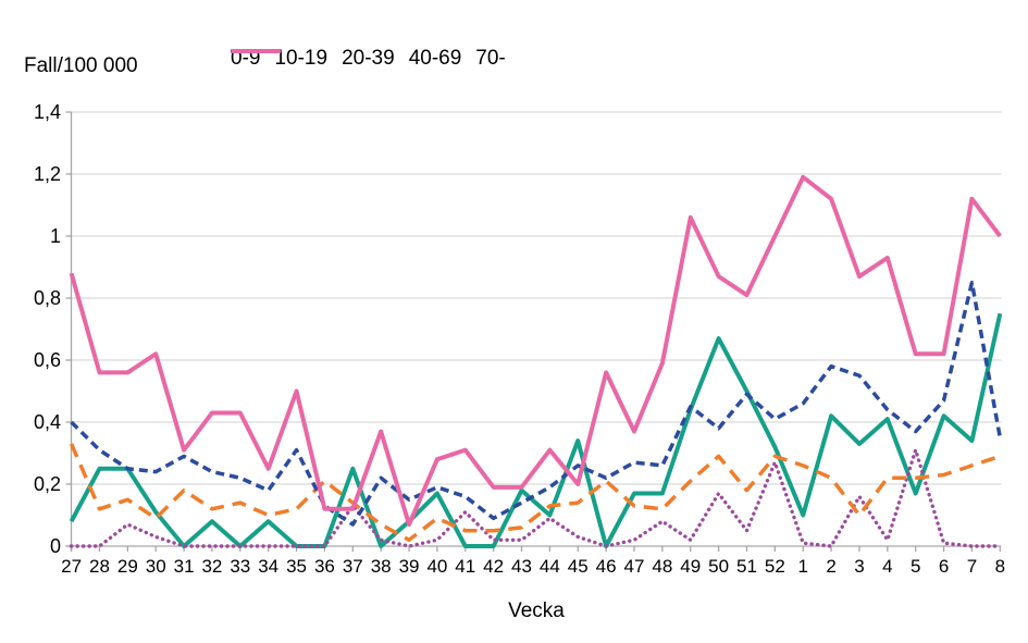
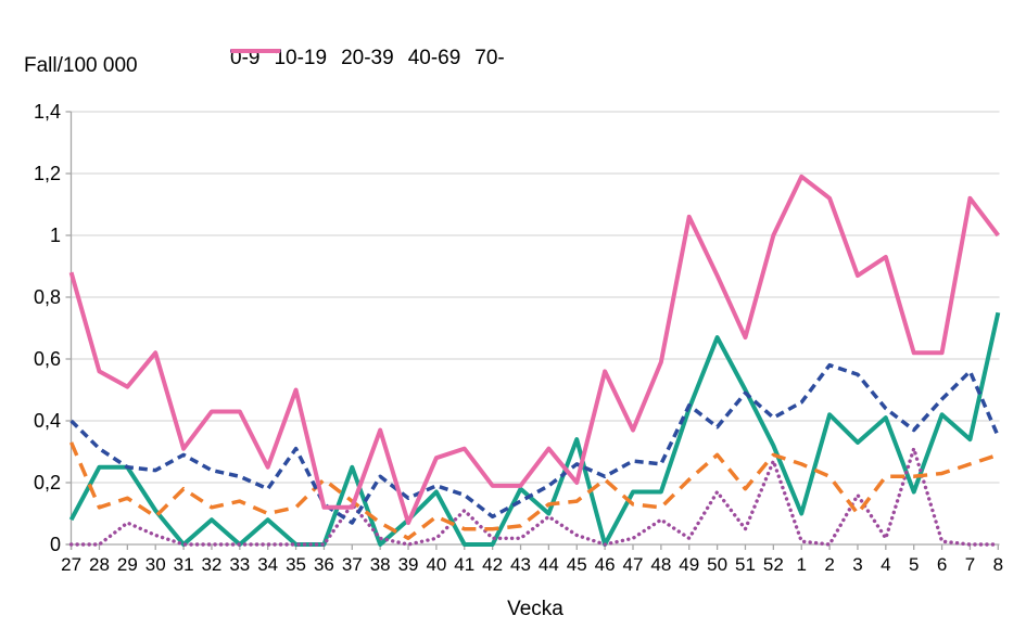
70-/29: 0,56 -> 0,51
70-/51: 0,81 -> 0,67
40-69/7: 0,85 -> 0,56
